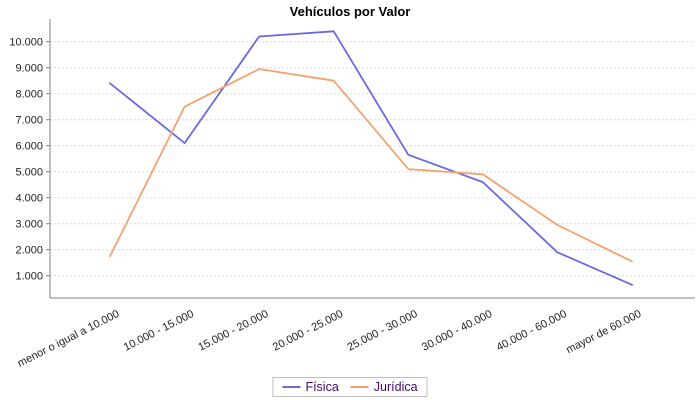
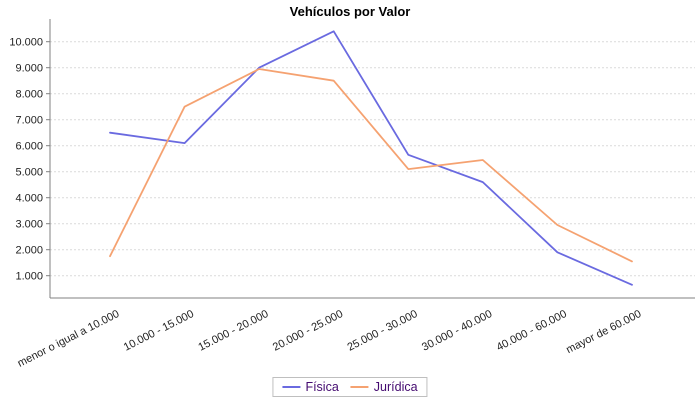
Física/menor o igual a 10.000: 8400 -> 6500
Física/15.000 - 20.000: 10200 -> 9000
Jurídica/30.000 - 40.000: 4900 -> 5400
